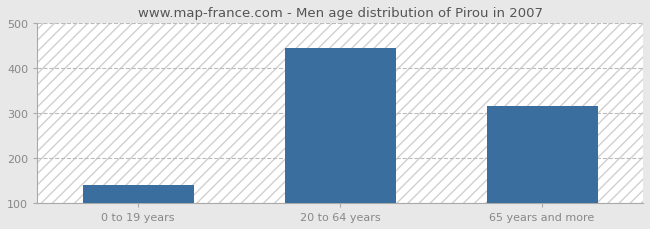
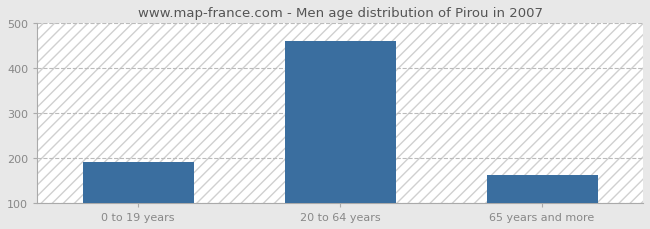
0 to 19 years: 140 -> 190
20 to 64 years: 445 -> 460
65 years and more: 315 -> 163
